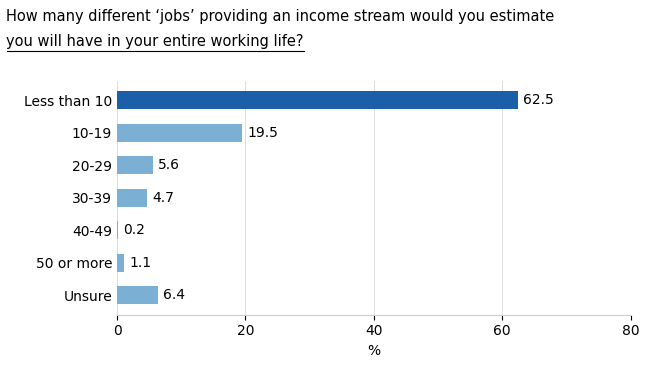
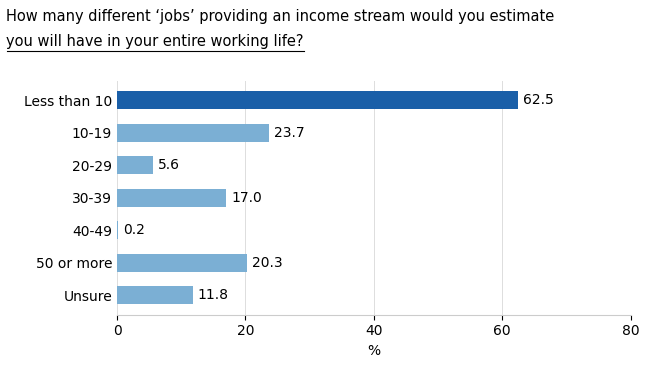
10-19: 19.5 -> 23.7
30-39: 4.7 -> 17.0
50 or more: 1.1 -> 20.3
Unsure: 6.4 -> 11.8
